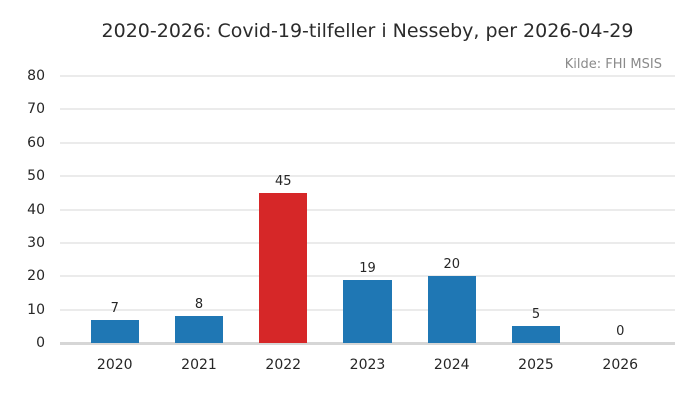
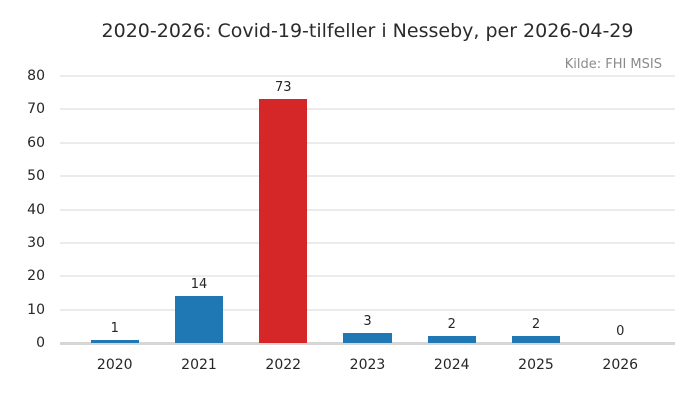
2020: 7 -> 1
2021: 8 -> 14
2022: 45 -> 73
2023: 19 -> 3
2024: 20 -> 2
2025: 5 -> 2
